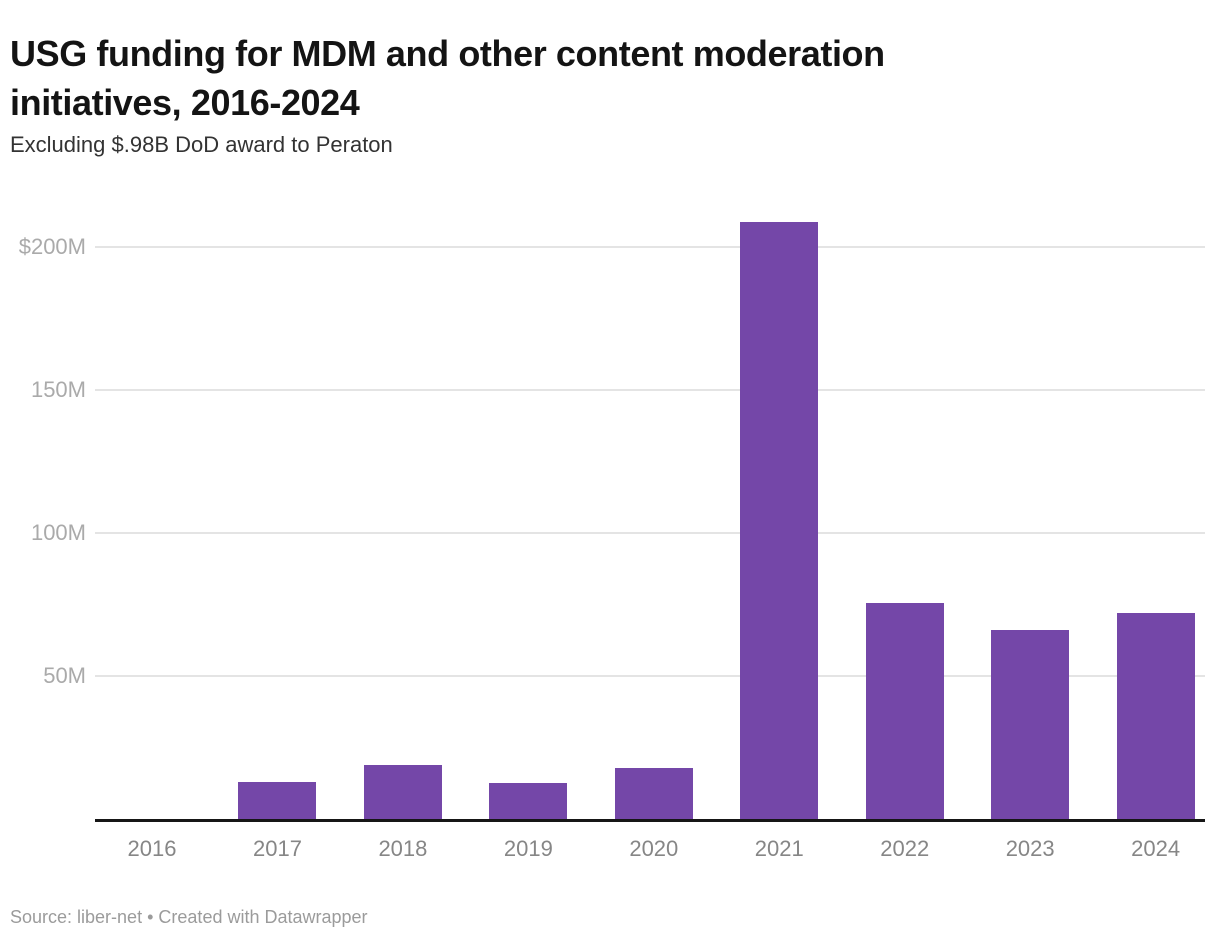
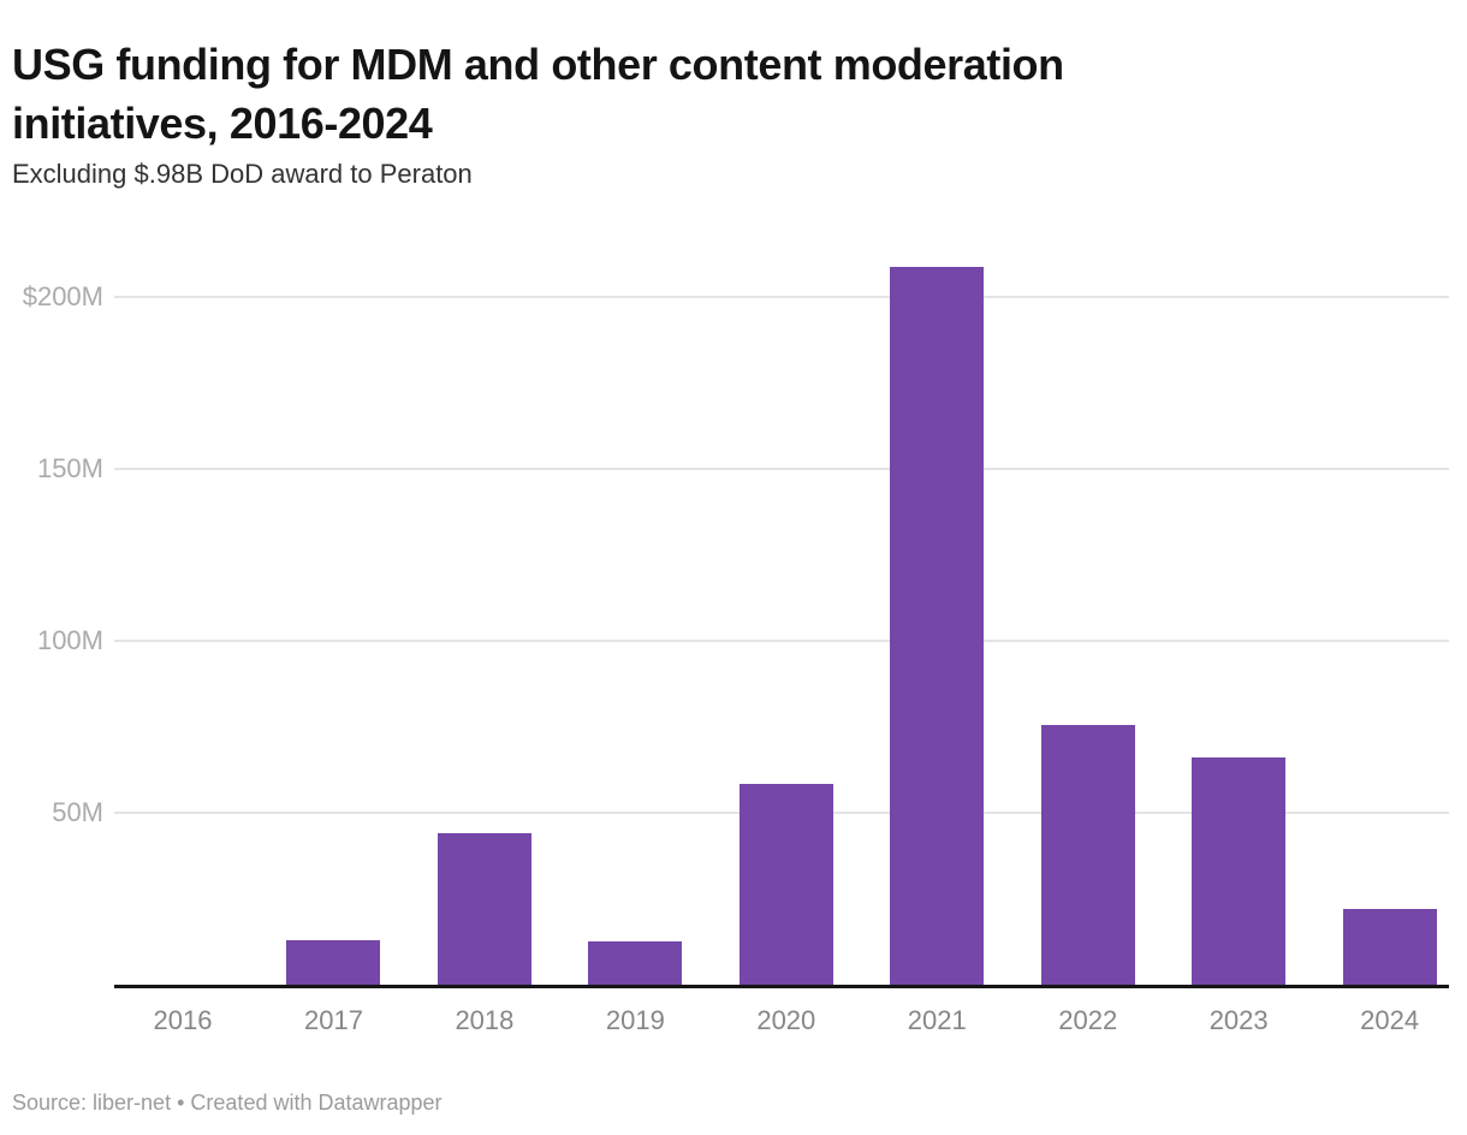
2018: $19M -> $44M
2020: $18M -> $58M
2024: $72M -> $22M
